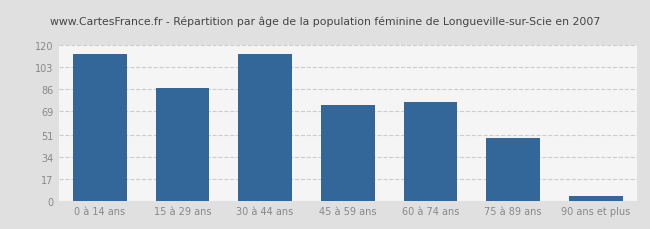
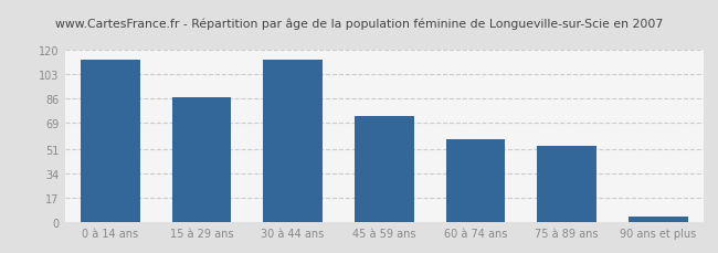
60 à 74 ans: 76 -> 58
75 à 89 ans: 49 -> 53
